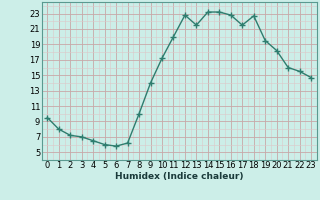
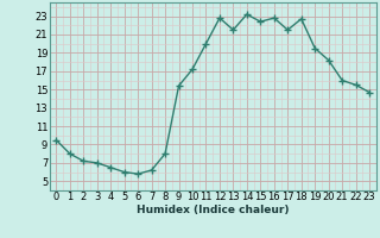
8: 10.0 -> 8.0
9: 14.0 -> 15.4
15: 23.2 -> 22.4
